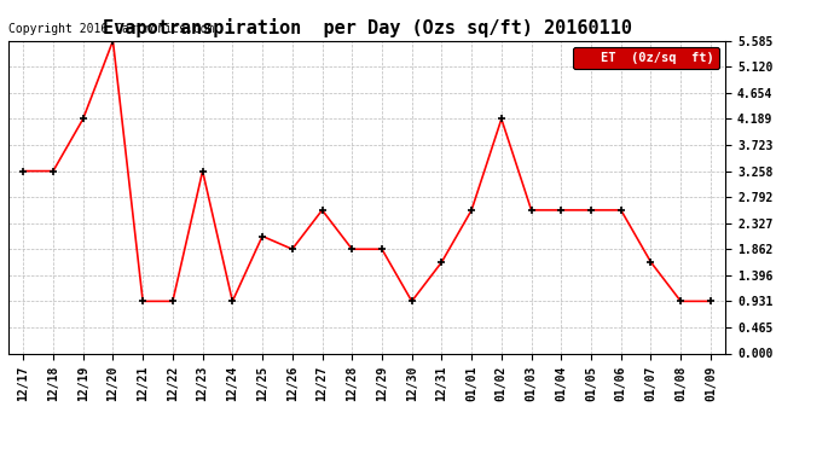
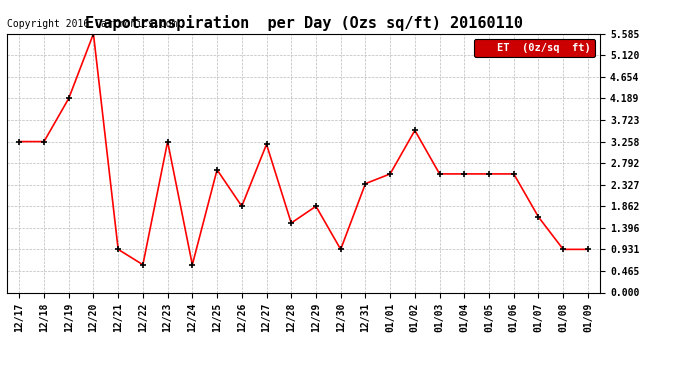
12/22: 0.93 -> 0.60
12/24: 0.93 -> 0.60
12/25: 2.09 -> 2.65
12/27: 2.56 -> 3.20
12/28: 1.86 -> 1.50
12/31: 1.63 -> 2.35
01/02: 4.19 -> 3.50
